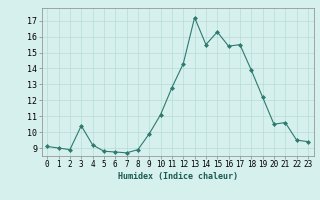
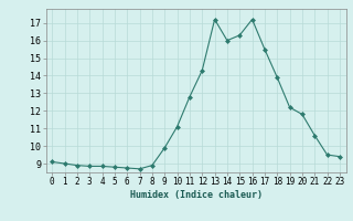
3: 10.4 -> 8.8
4: 9.2 -> 8.8
14: 15.5 -> 16.0
16: 15.4 -> 17.2
20: 10.5 -> 11.8
